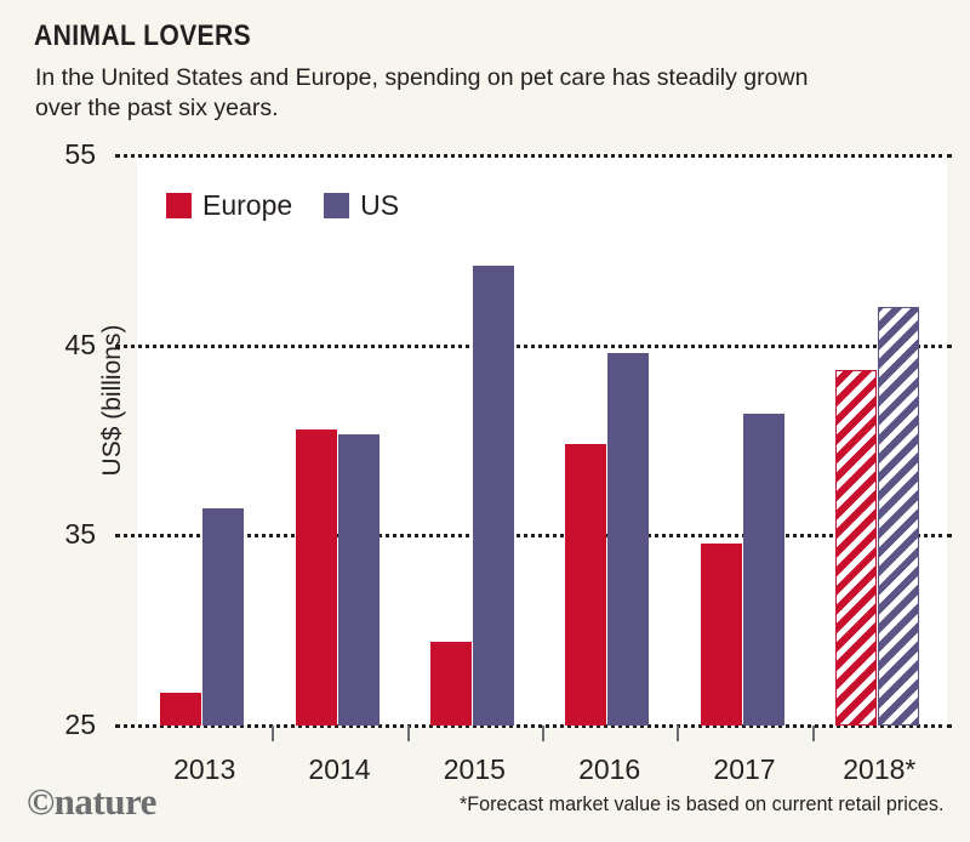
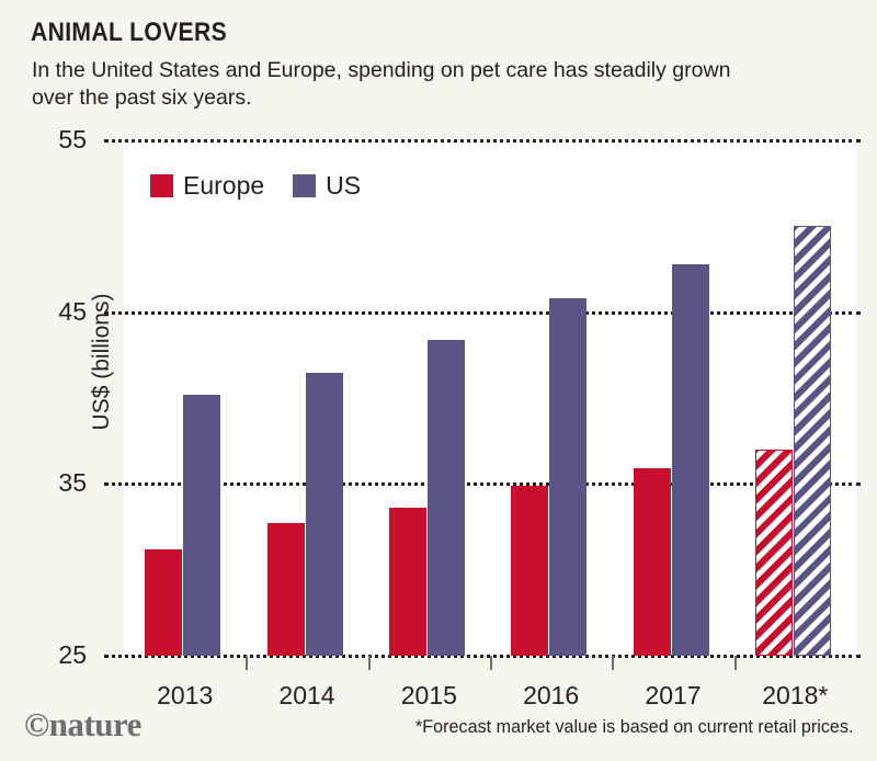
Europe/2013: 26.7 -> 31.2
US/2013: 36.4 -> 40.2
Europe/2014: 40.6 -> 32.7
US/2014: 40.3 -> 41.5
Europe/2015: 29.4 -> 33.6
US/2015: 49.2 -> 43.4
Europe/2016: 39.8 -> 34.9
US/2016: 44.6 -> 45.8
Europe/2017: 34.6 -> 35.9
US/2017: 41.4 -> 47.8
Europe/2018*: 43.7 -> 37.0
US/2018*: 47.0 -> 50.0
